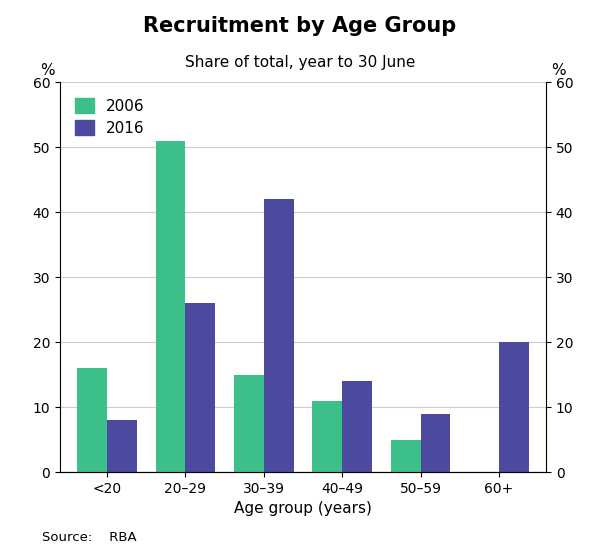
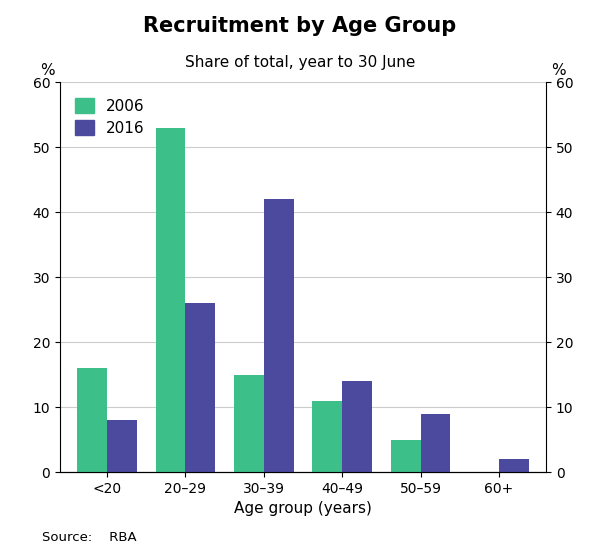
2006/20–29: 51 -> 53
2016/60+: 20 -> 2
